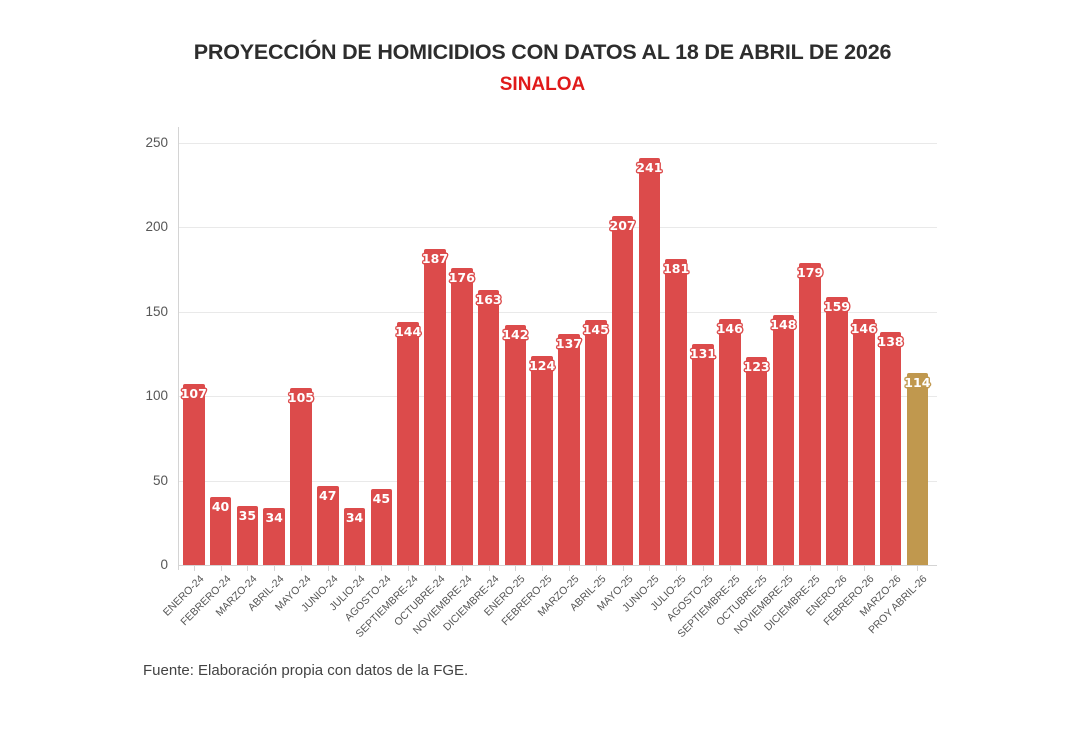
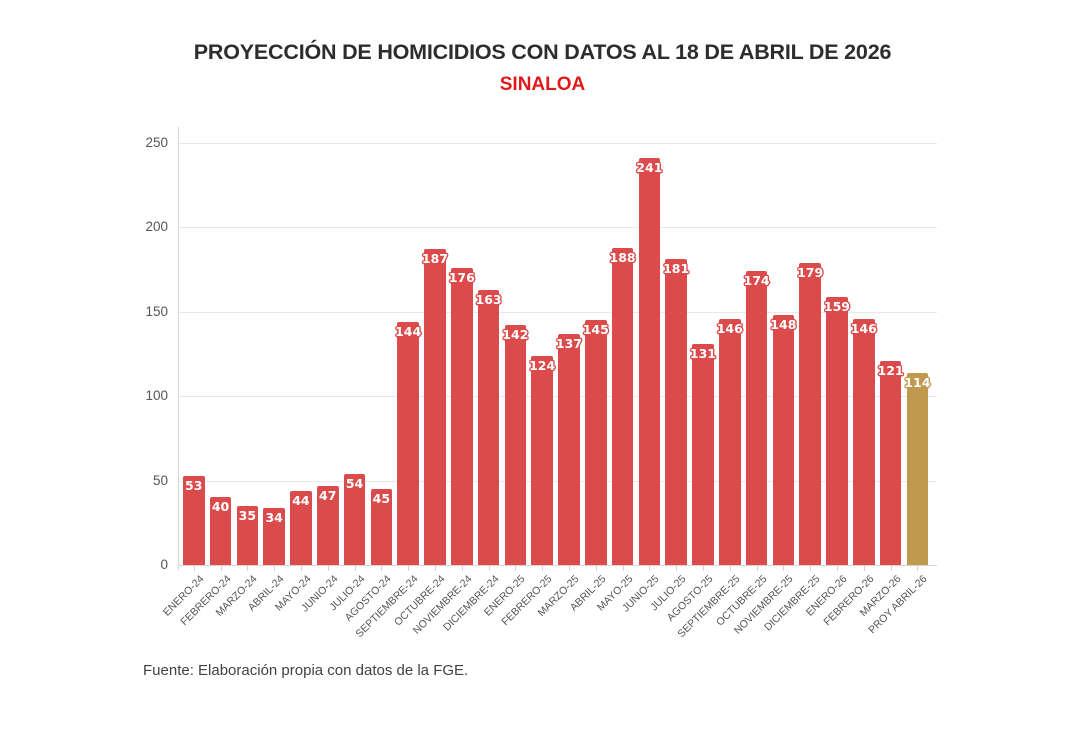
ENERO-24: 107 -> 53
MAYO-24: 105 -> 44
JULIO-24: 34 -> 54
MAYO-25: 207 -> 188
OCTUBRE-25: 123 -> 174
MARZO-26: 138 -> 121
